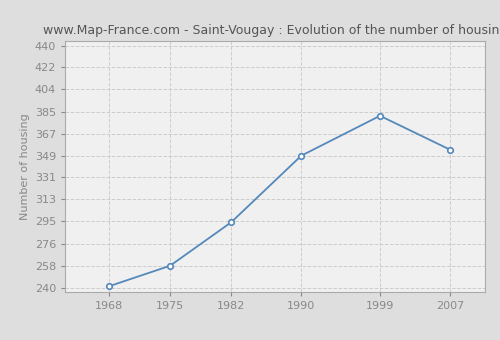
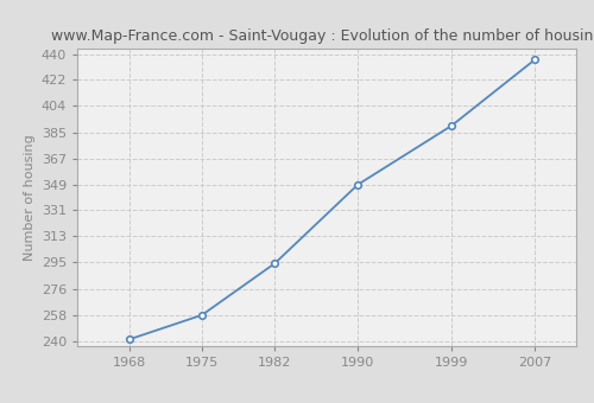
1999: 382 -> 390
2007: 354 -> 436
